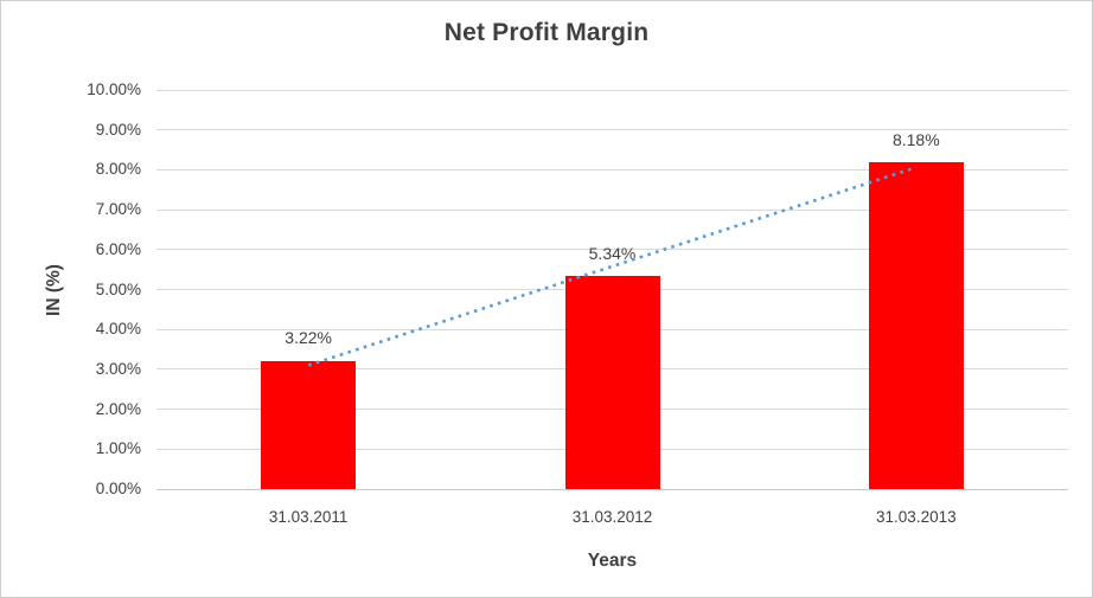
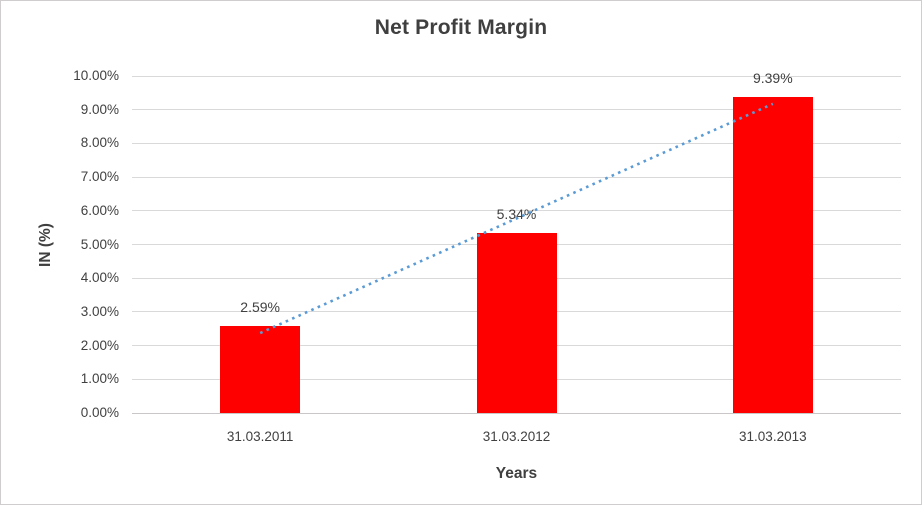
31.03.2011: 3.22% -> 2.59%
31.03.2013: 8.18% -> 9.39%
